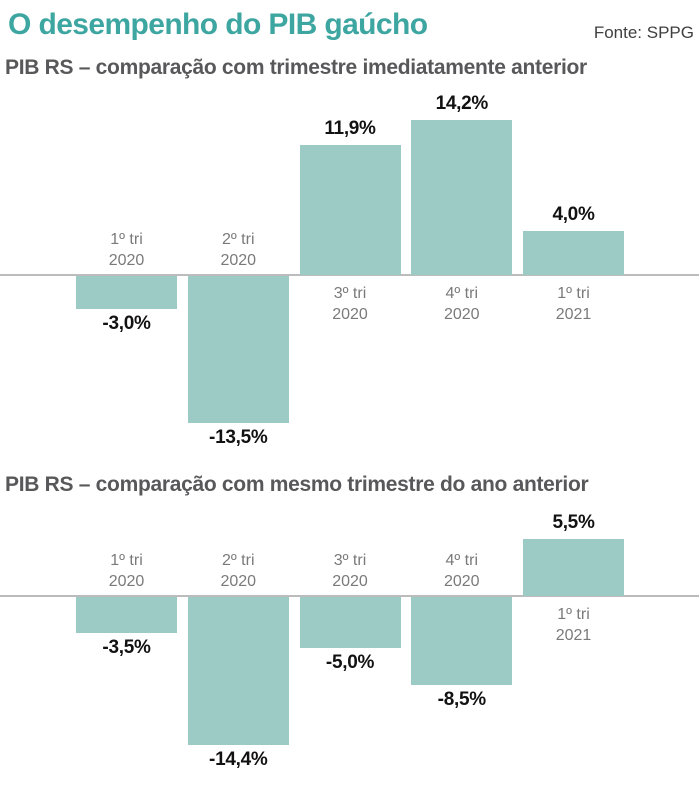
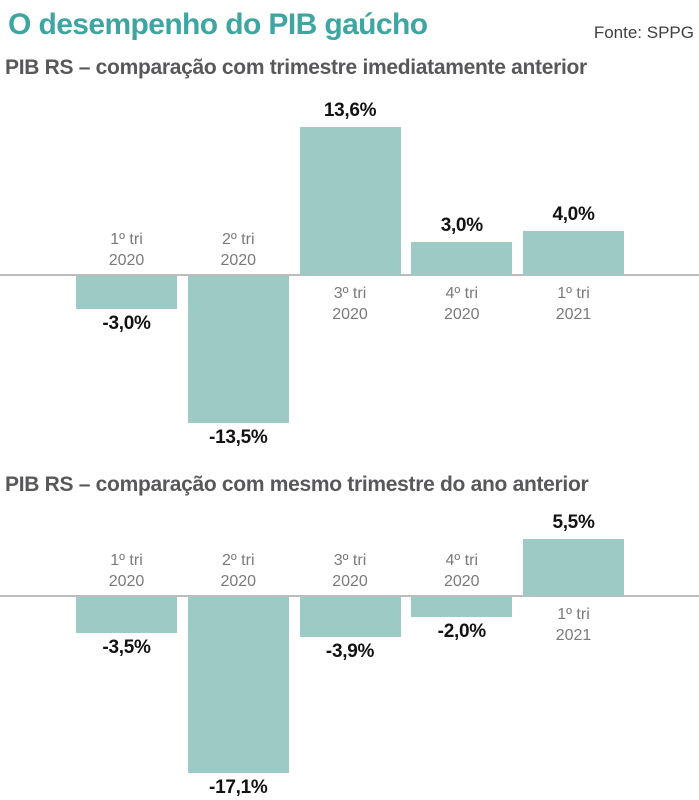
PIB RS – comparação com trimestre imediatamente anterior/3º tri 2020: 11,9% -> 13,6%
PIB RS – comparação com trimestre imediatamente anterior/4º tri 2020: 14,2% -> 3,0%
PIB RS – comparação com mesmo trimestre do ano anterior/2º tri 2020: -14,4% -> -17,1%
PIB RS – comparação com mesmo trimestre do ano anterior/3º tri 2020: -5,0% -> -3,9%
PIB RS – comparação com mesmo trimestre do ano anterior/4º tri 2020: -8,5% -> -2,0%
